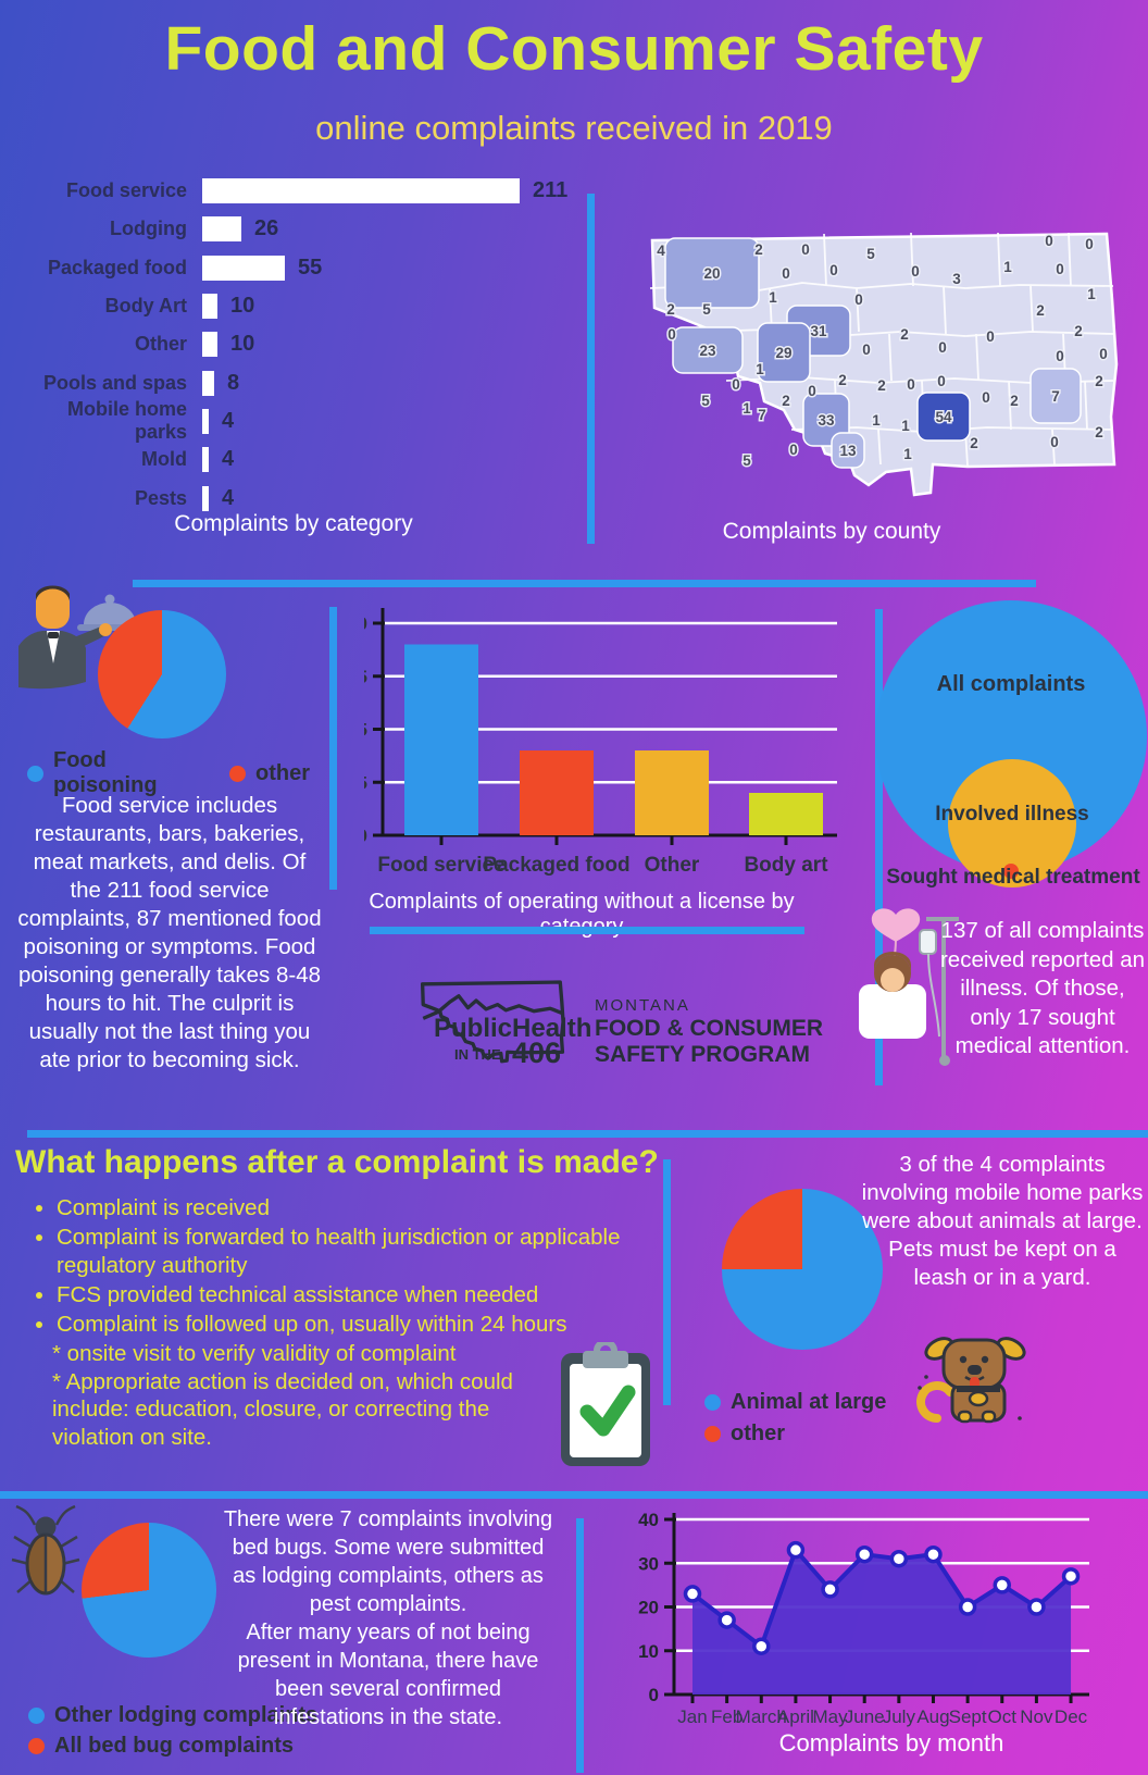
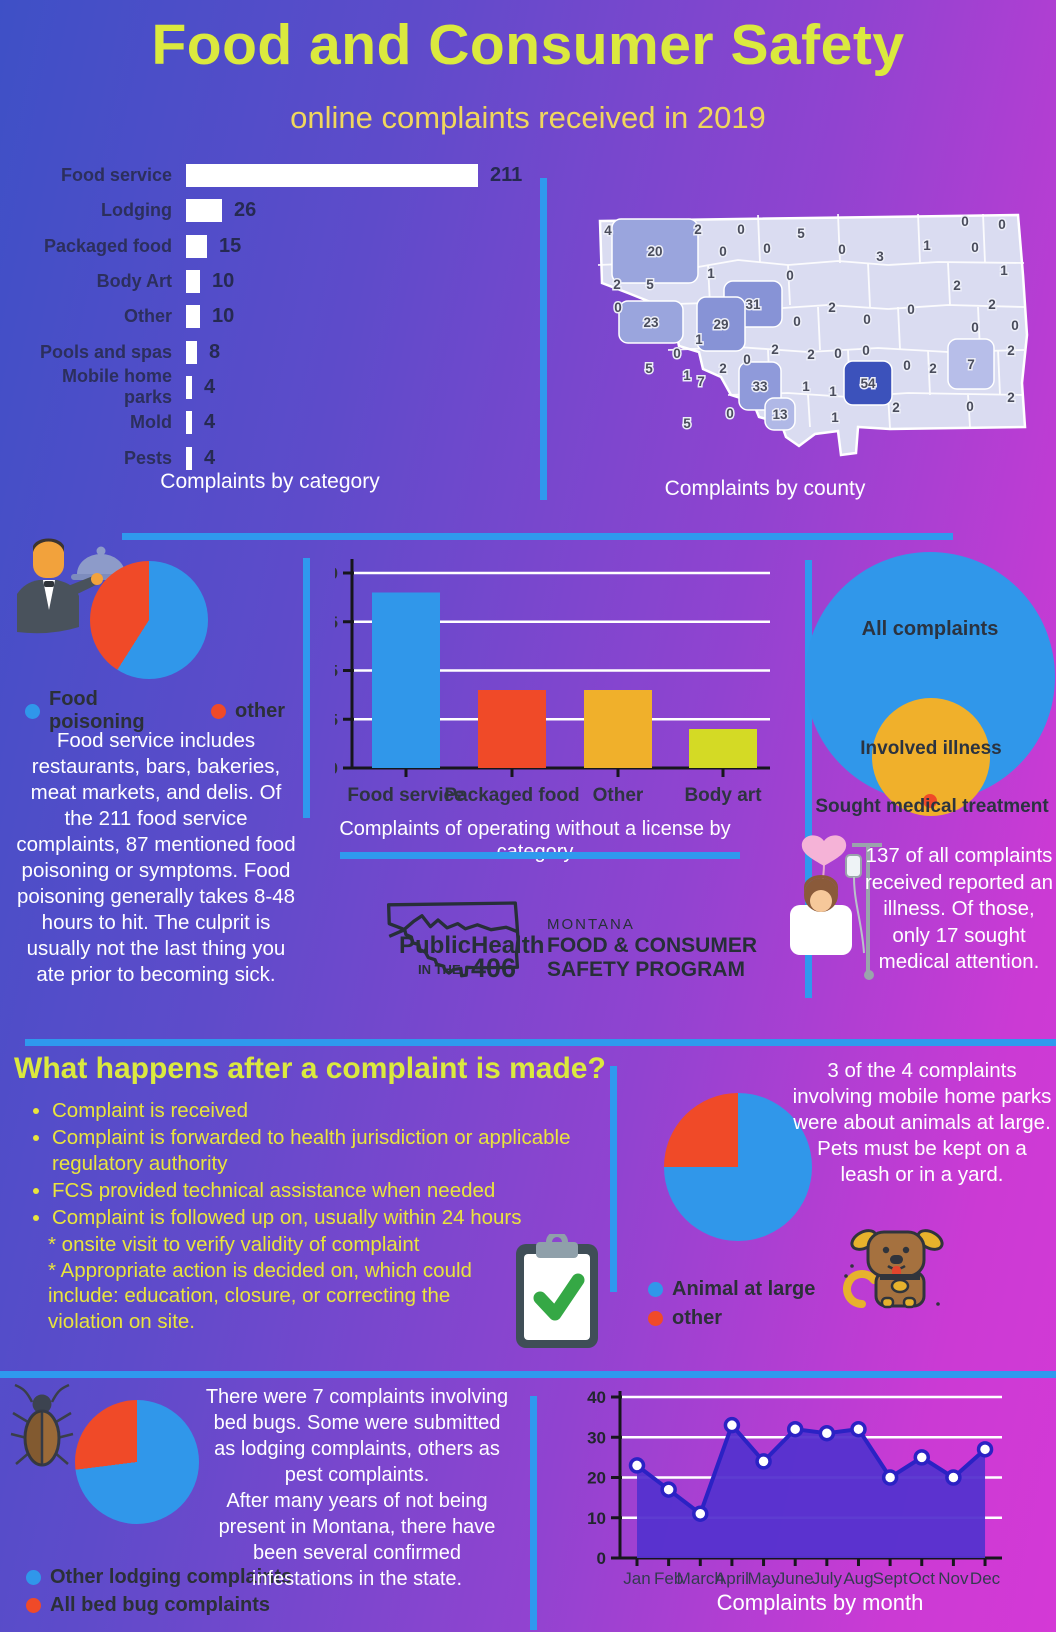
Complaints by category/Packaged food: 55 -> 15
